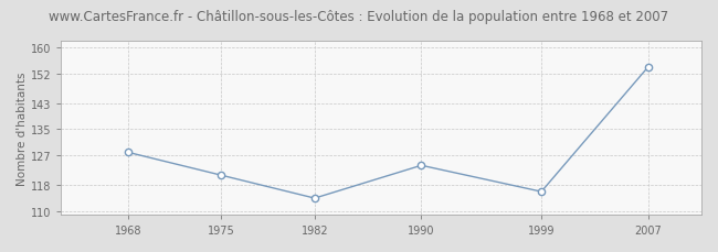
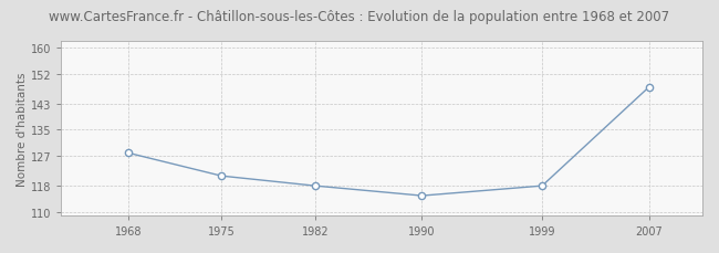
1982: 114 -> 118
1990: 124 -> 115
1999: 116 -> 118
2007: 154 -> 148
